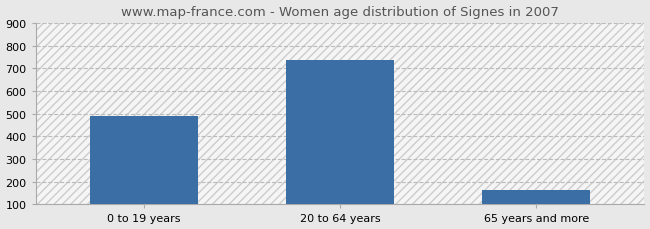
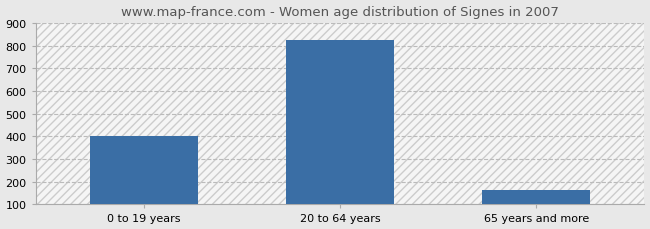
0 to 19 years: 490 -> 400
20 to 64 years: 735 -> 825
